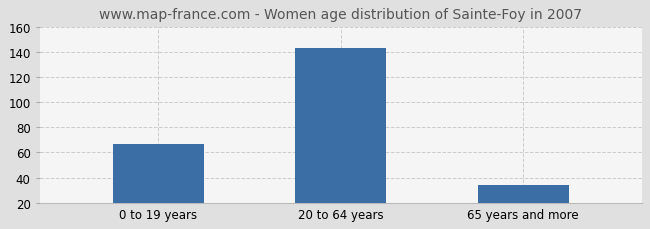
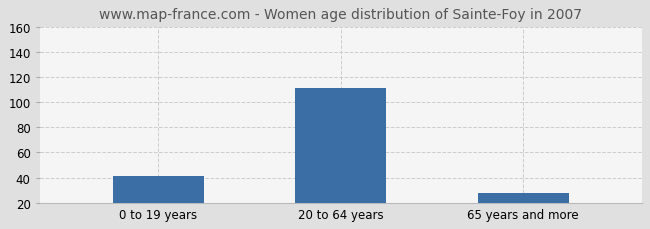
0 to 19 years: 67 -> 41
20 to 64 years: 143 -> 111
65 years and more: 34 -> 28
